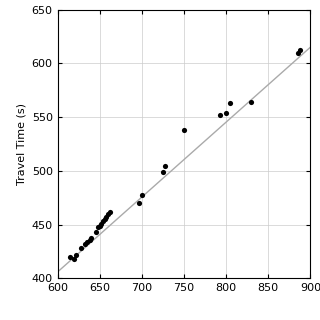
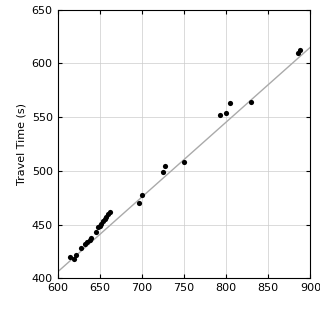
750: 538 -> 508
